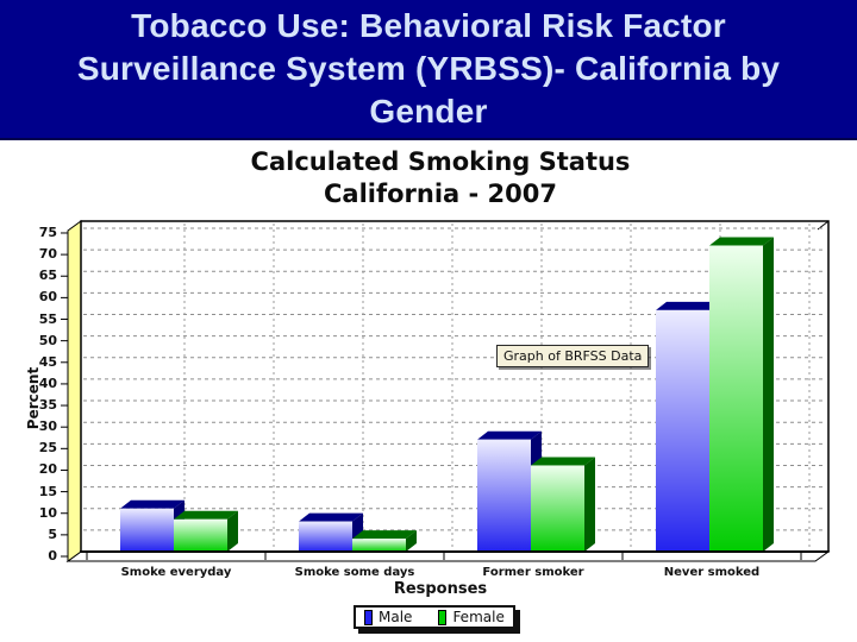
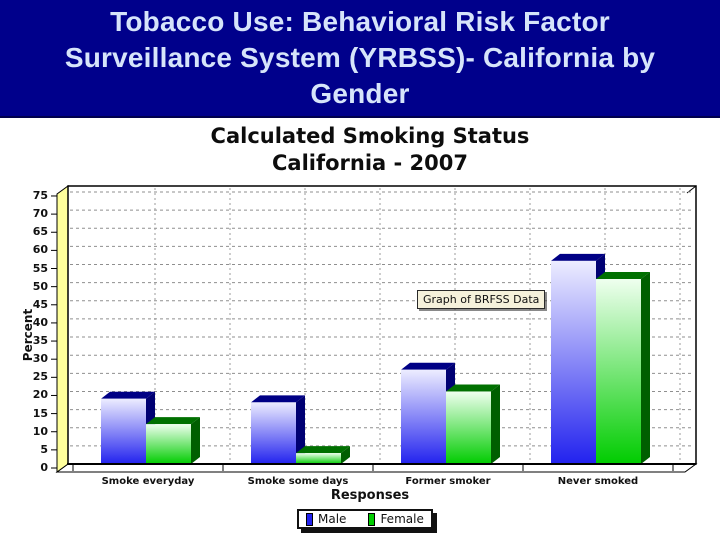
Male/Smoke everyday: 10 -> 18
Female/Smoke everyday: 8 -> 11
Male/Smoke some days: 7 -> 17
Female/Never smoked: 71 -> 51
